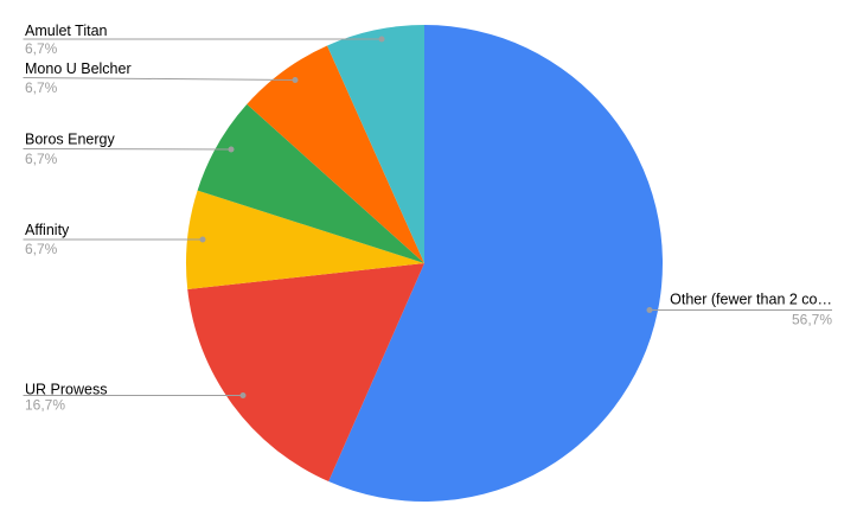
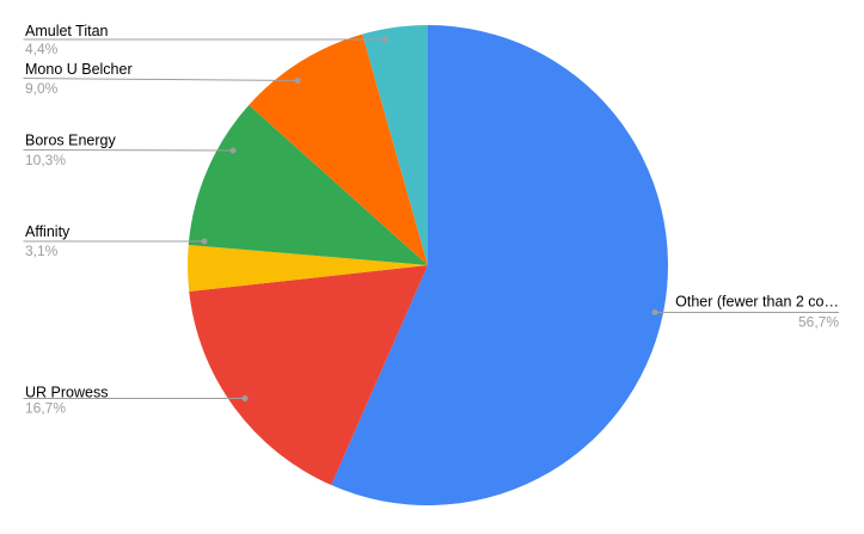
Affinity: 6,7% -> 3,1%
Boros Energy: 6,7% -> 10,3%
Mono U Belcher: 6,7% -> 9,0%
Amulet Titan: 6,7% -> 4,4%
